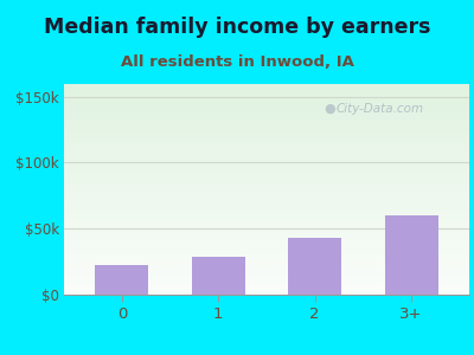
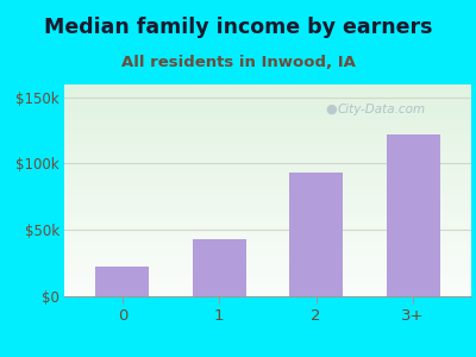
1: $29k -> $43k
2: $43k -> $93k
3+: $60k -> $122k
